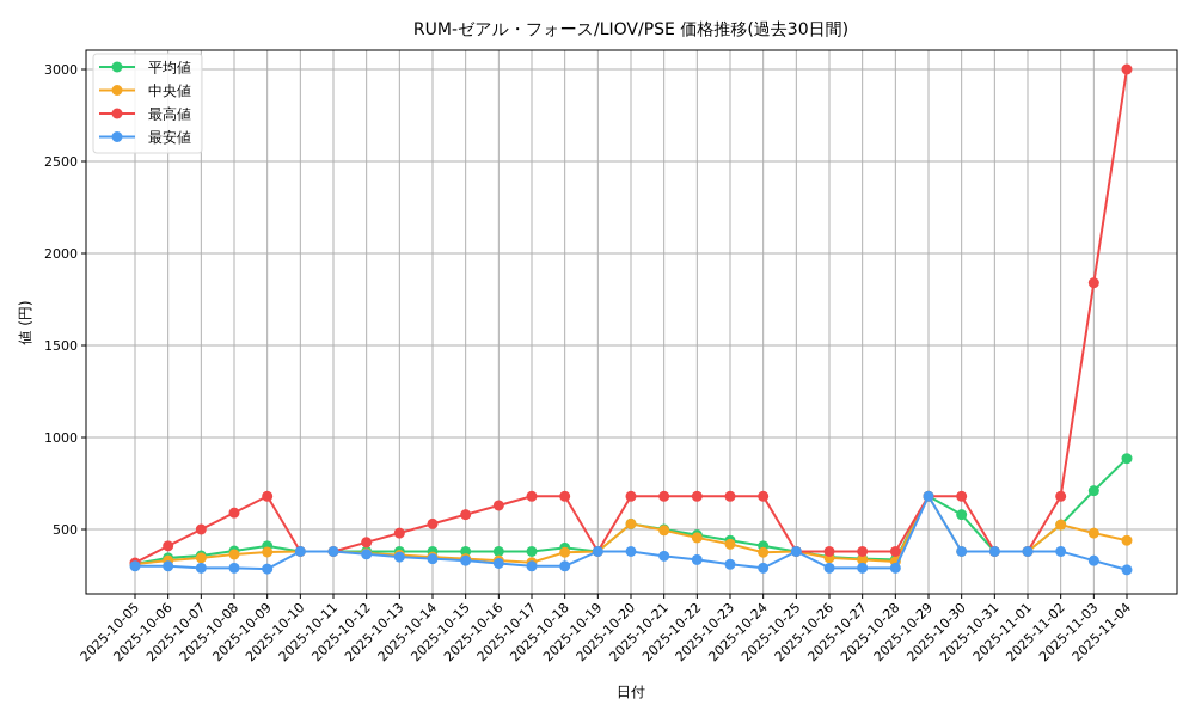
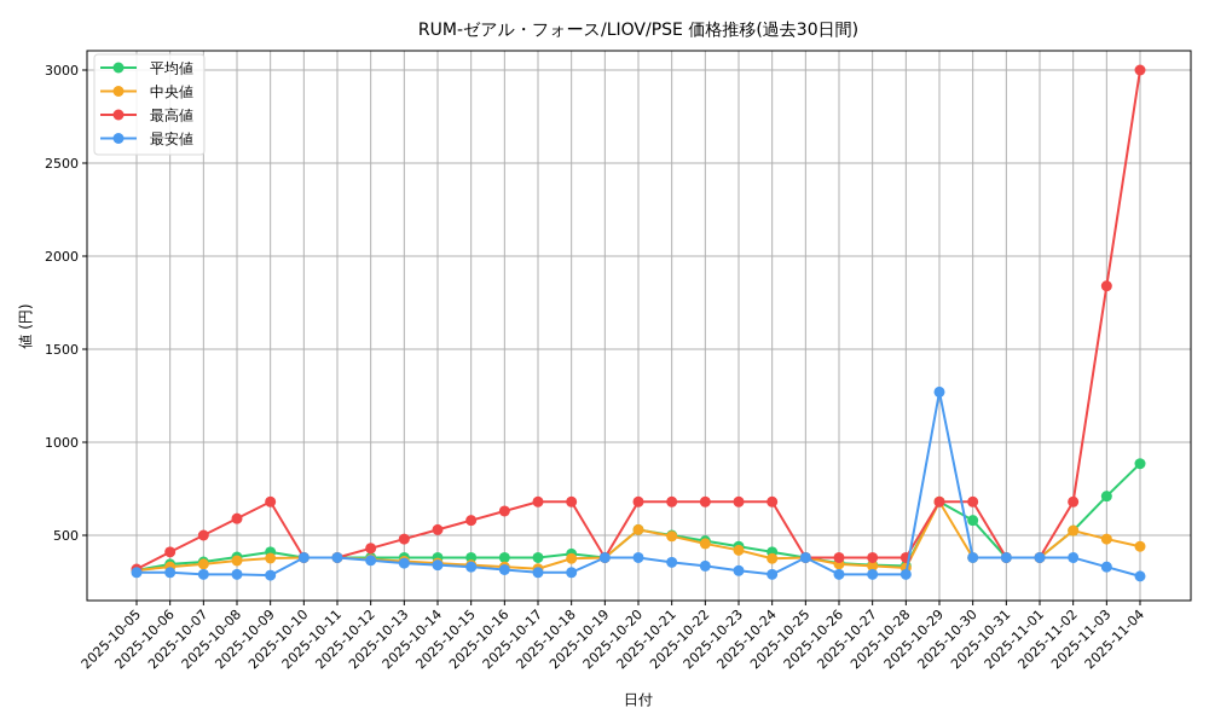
最安値/2025-10-29: 680 -> 1270
